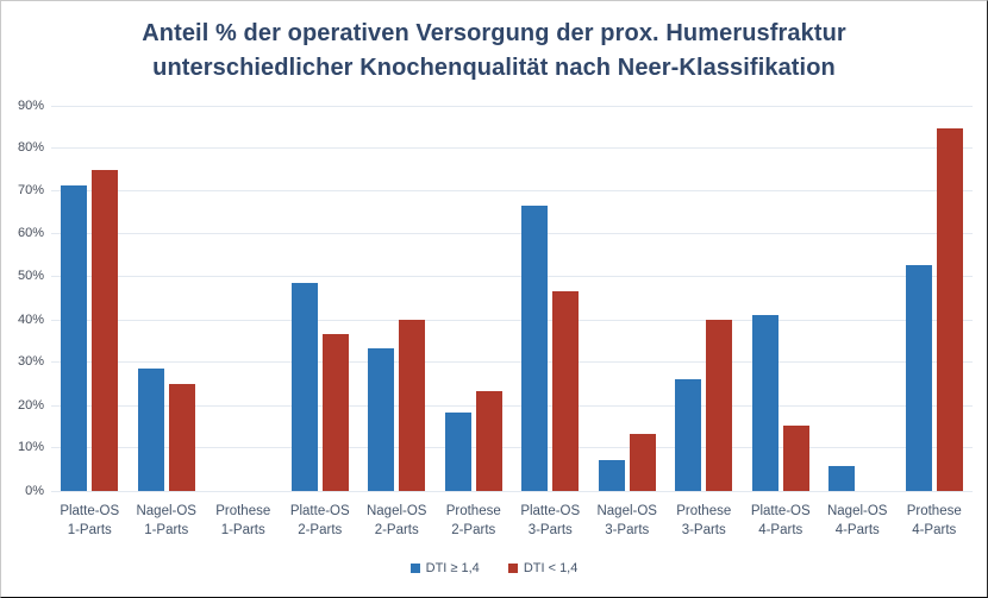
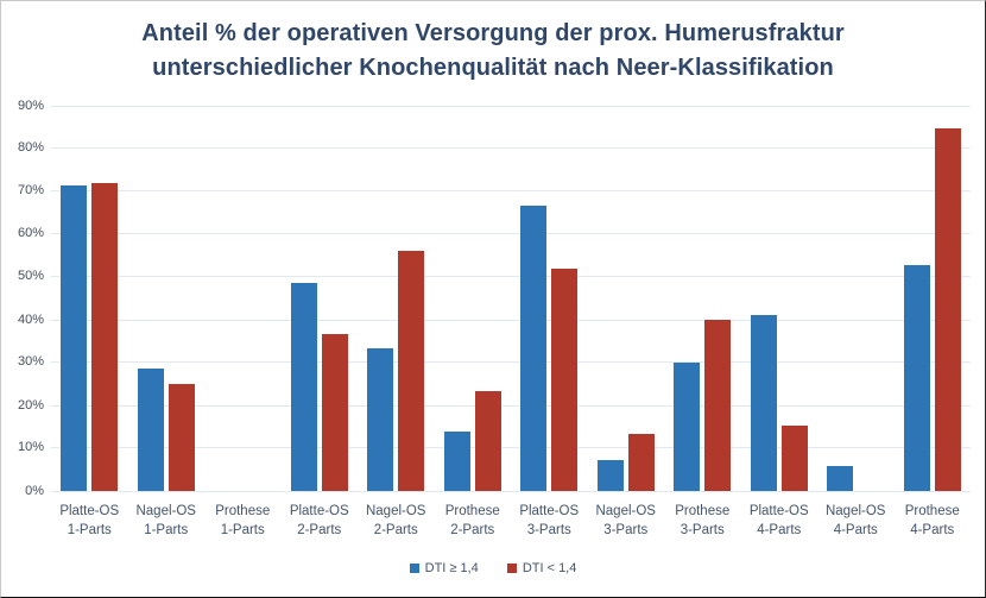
DTI < 1,4/Platte-OS 1-Parts: 75% -> 72%
DTI < 1,4/Nagel-OS 2-Parts: 40% -> 56%
DTI ≥ 1,4/Prothese 2-Parts: 18% -> 14%
DTI < 1,4/Platte-OS 3-Parts: 47% -> 52%
DTI ≥ 1,4/Prothese 3-Parts: 26% -> 30%
